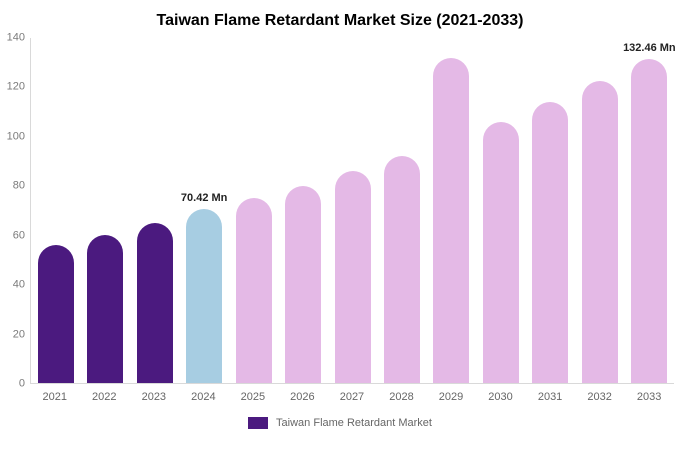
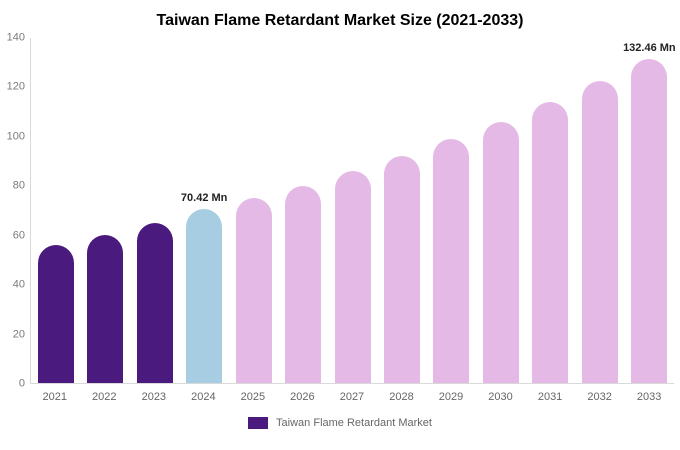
2029: 132 -> 99
